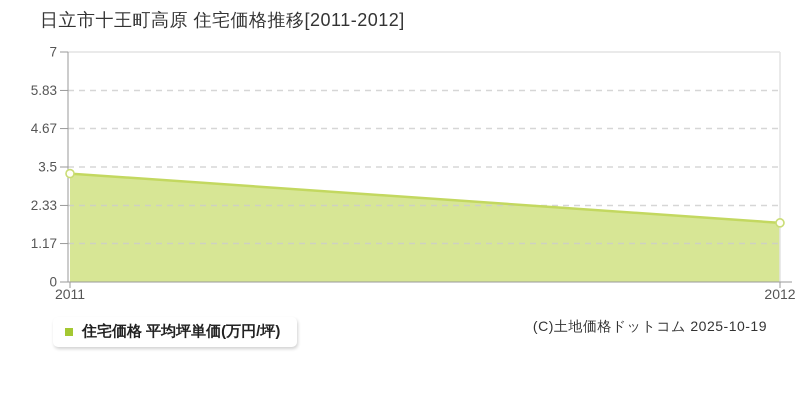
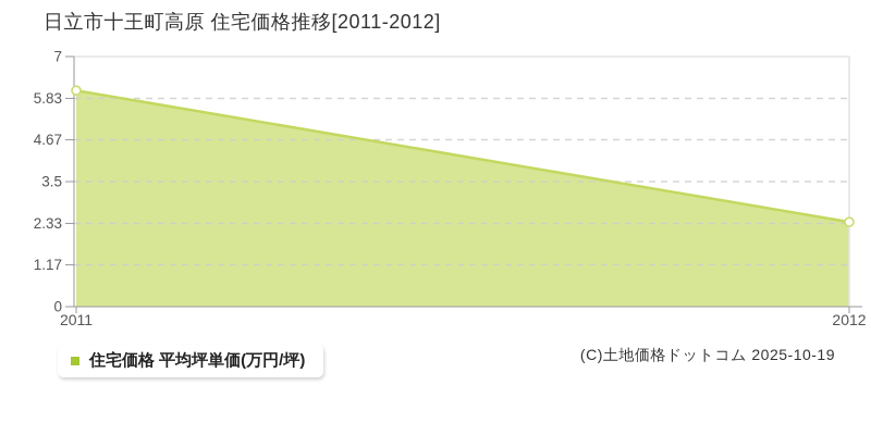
2011: 3.3 -> 6.0
2012: 1.8 -> 2.4
